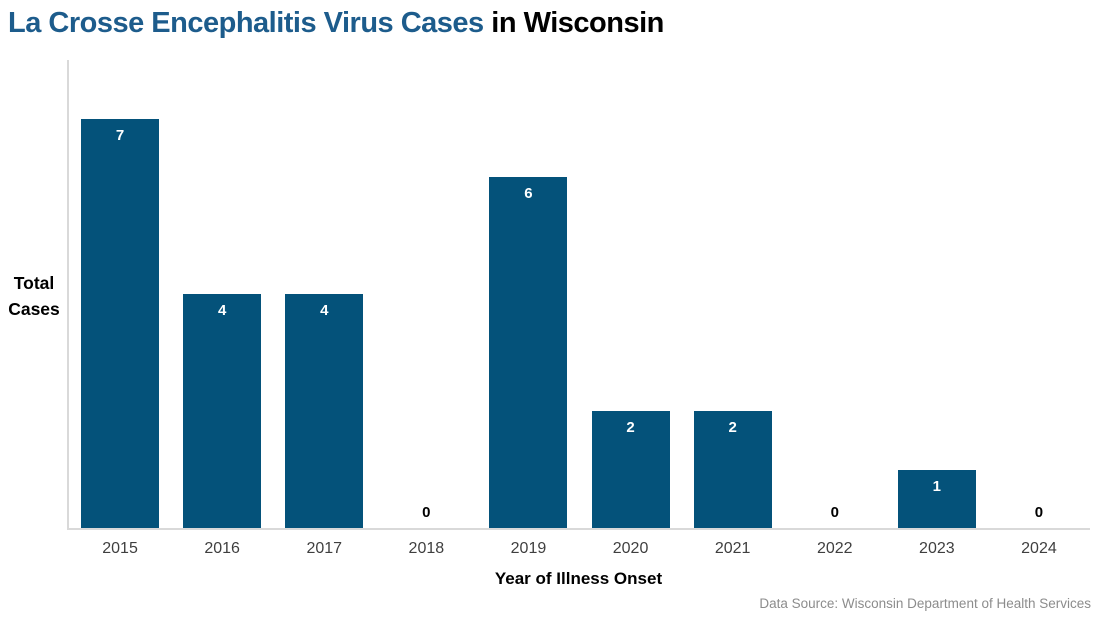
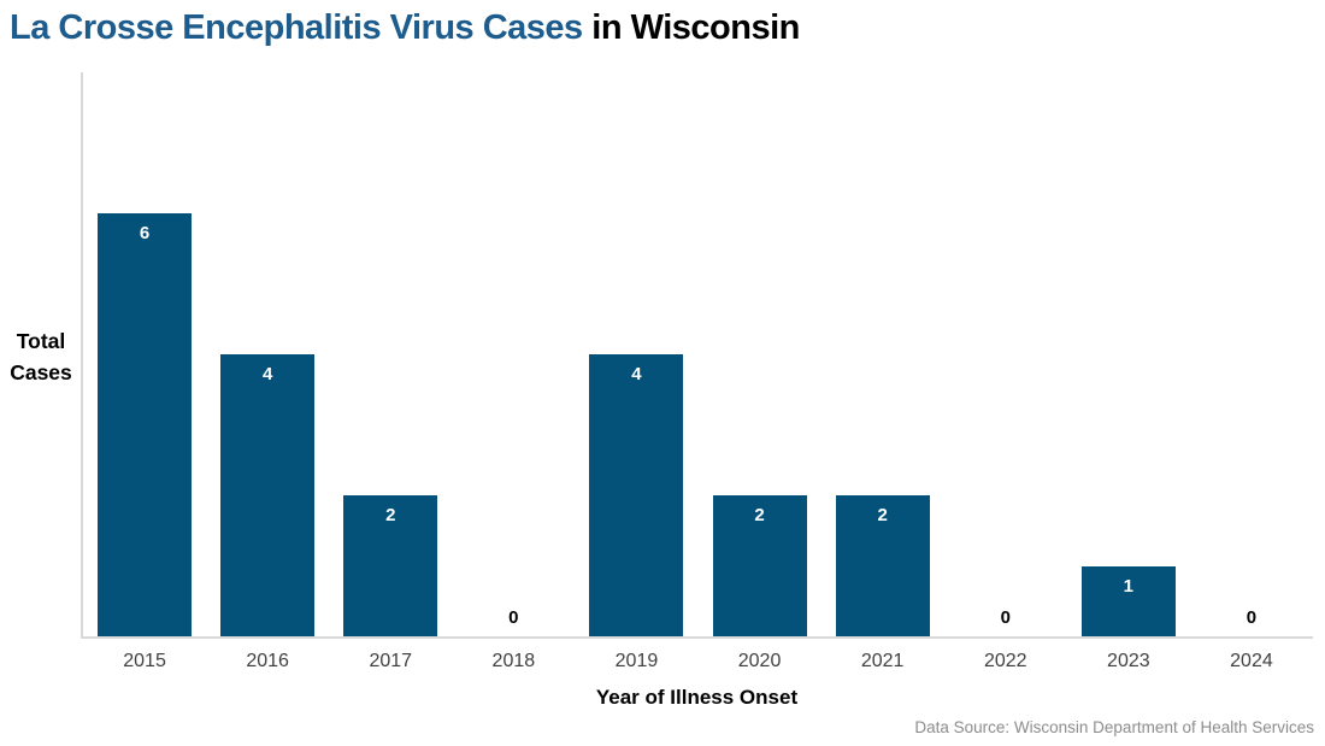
2015: 7 -> 6
2017: 4 -> 2
2019: 6 -> 4
